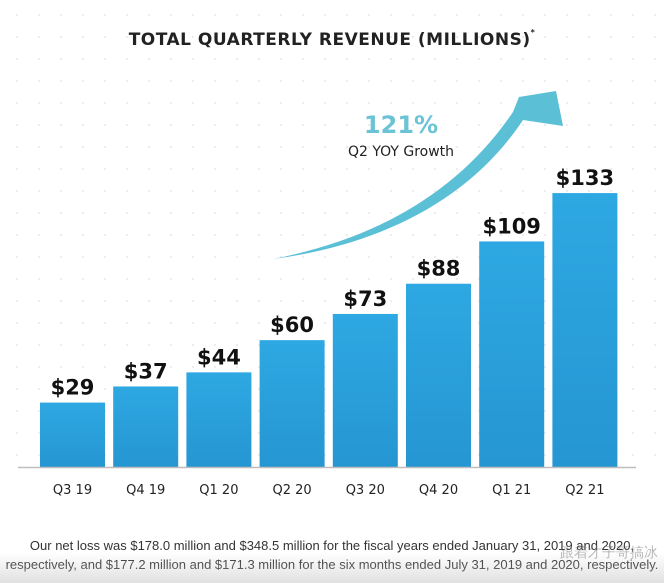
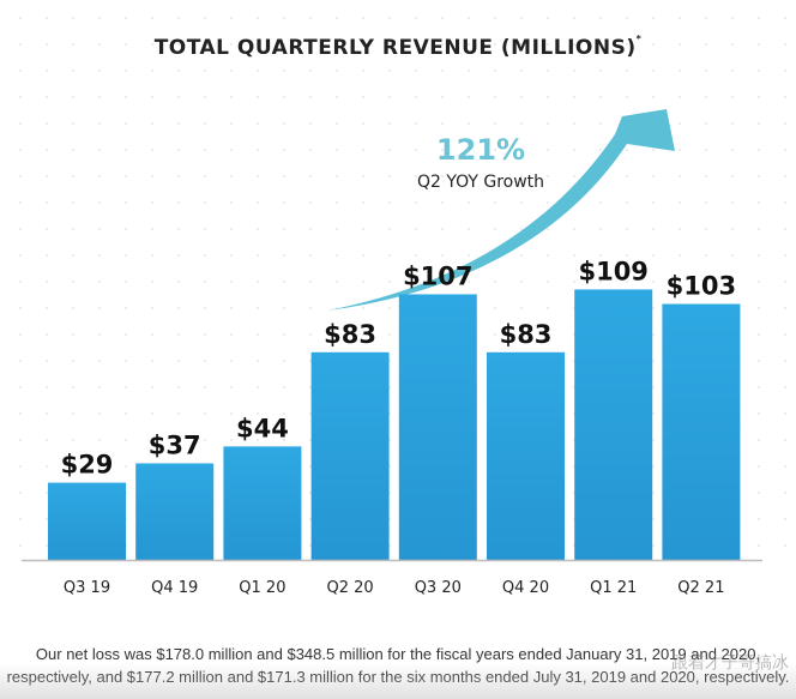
Q2 20: $60 -> $83
Q3 20: $73 -> $107
Q4 20: $88 -> $83
Q2 21: $133 -> $103
